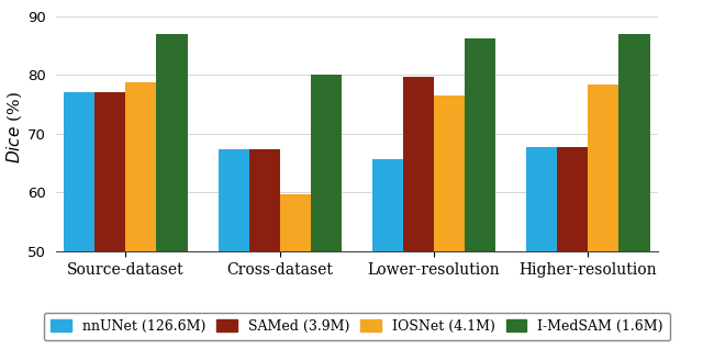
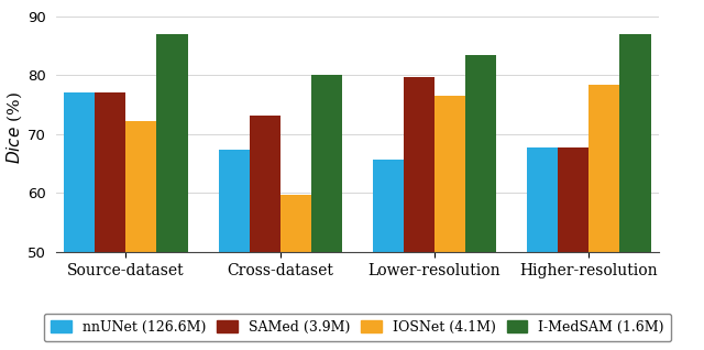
IOSNet (4.1M)/Source-dataset: 78.8 -> 72.2
SAMed (3.9M)/Cross-dataset: 67.3 -> 73.2
I-MedSAM (1.6M)/Lower-resolution: 86.3 -> 83.4
